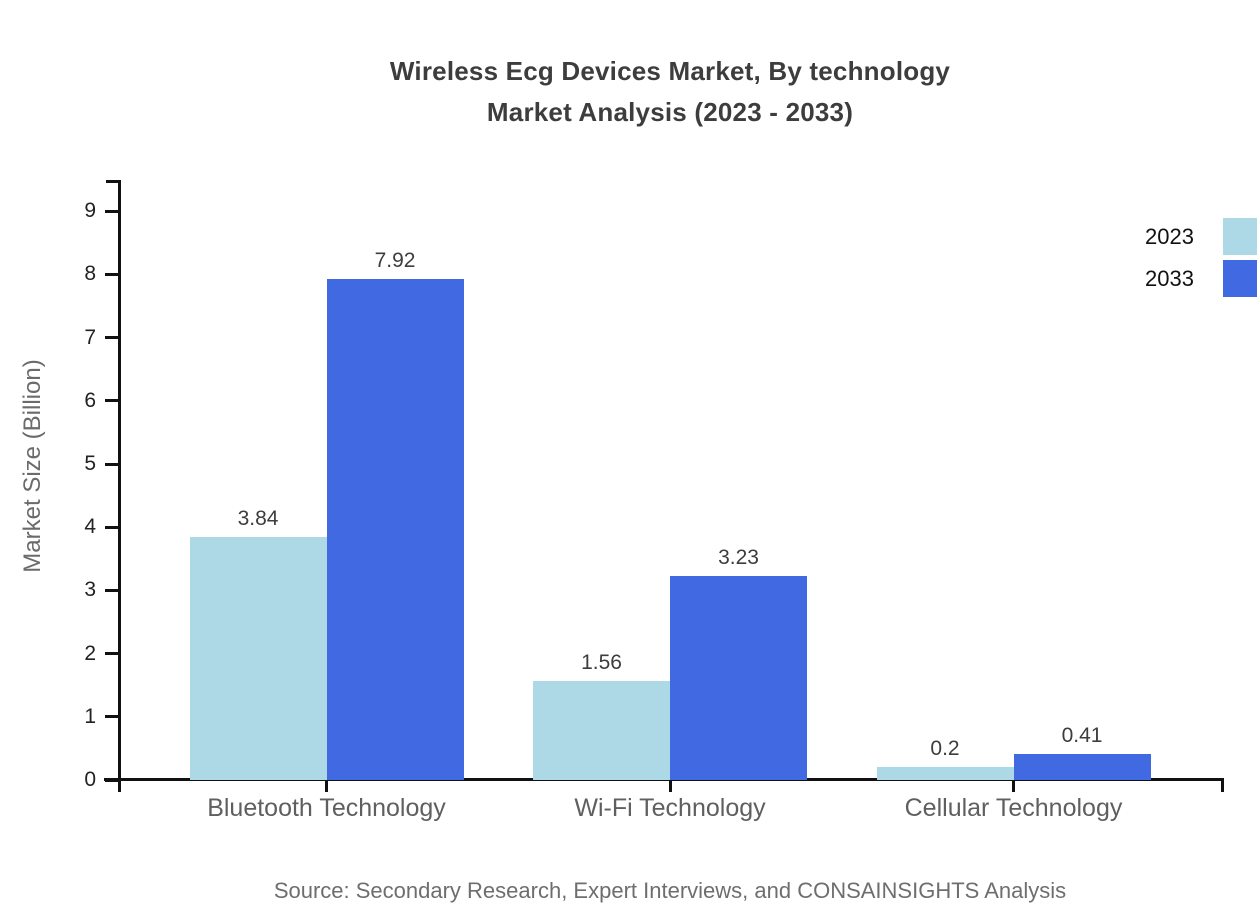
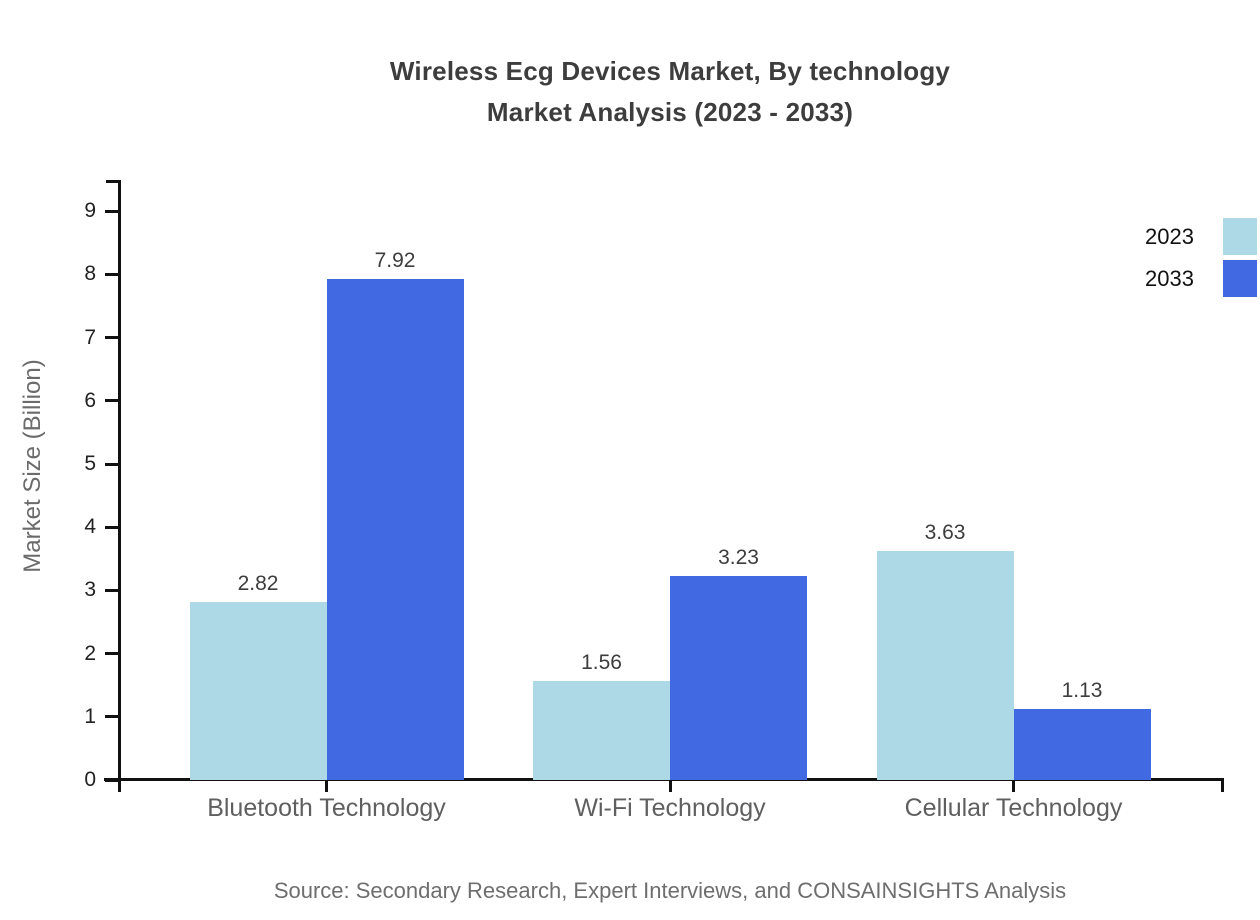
2023/Bluetooth Technology: 3.84 -> 2.82
2023/Cellular Technology: 0.2 -> 3.63
2033/Cellular Technology: 0.41 -> 1.13
